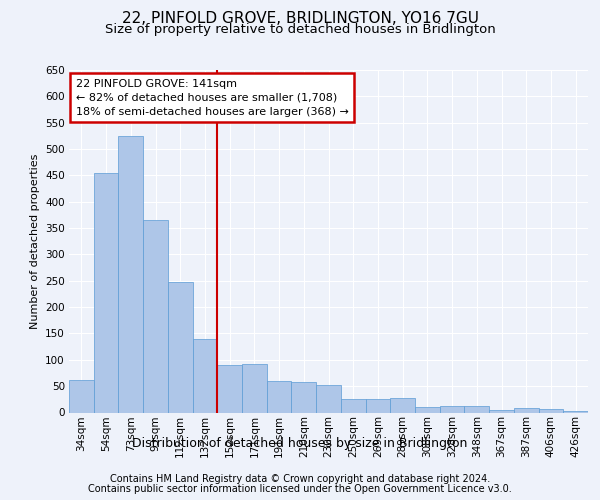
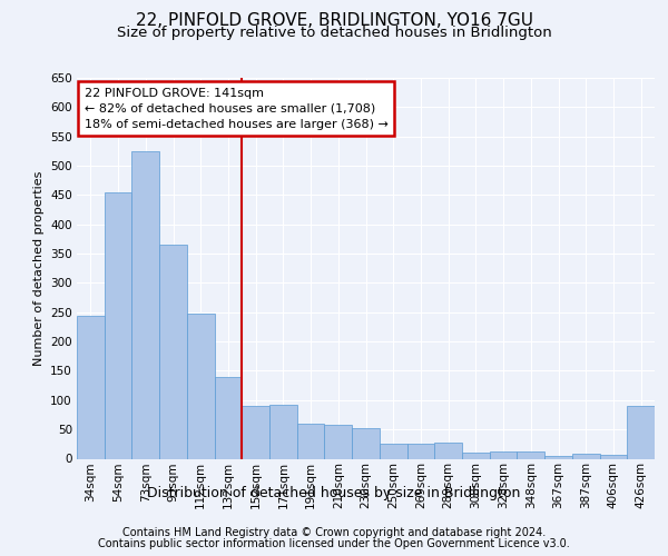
34sqm: 61 -> 244
426sqm: 3 -> 90
